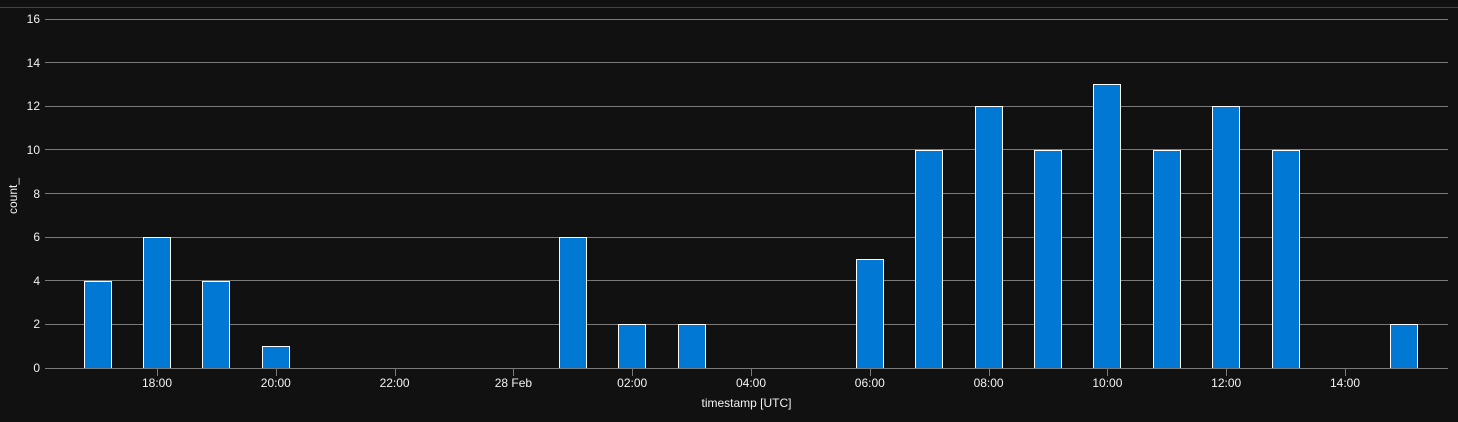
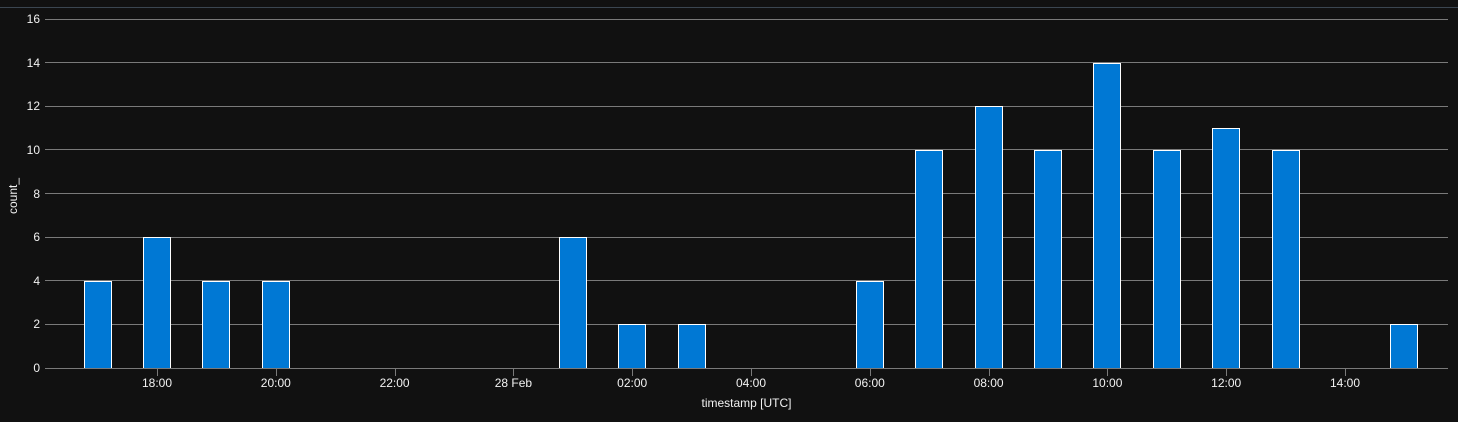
20:00: 1 -> 4
06:00: 5 -> 4
10:00: 13 -> 14
12:00: 12 -> 11
